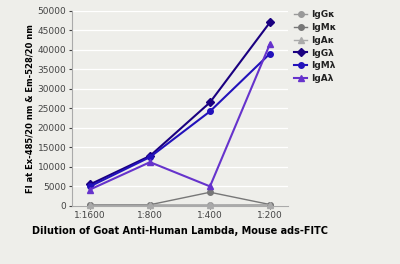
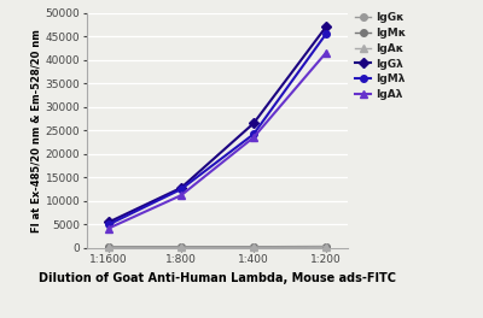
IgMκ/1:400: 3500 -> 300
IgAλ/1:400: 5000 -> 23500
IgMλ/1:200: 39000 -> 45500
